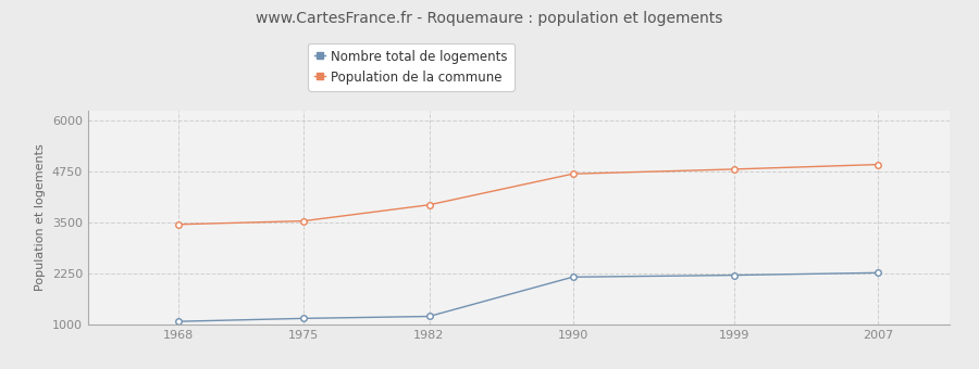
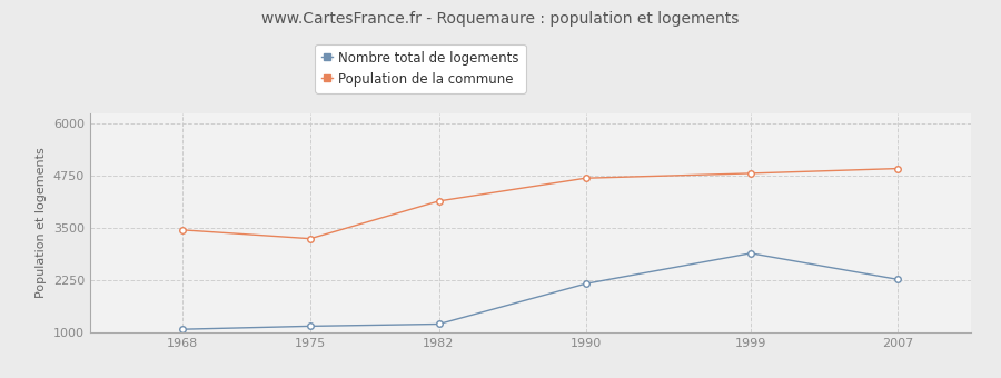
Population de la commune/1975: 3540 -> 3250
Population de la commune/1982: 3940 -> 4150
Nombre total de logements/1999: 2220 -> 2900
